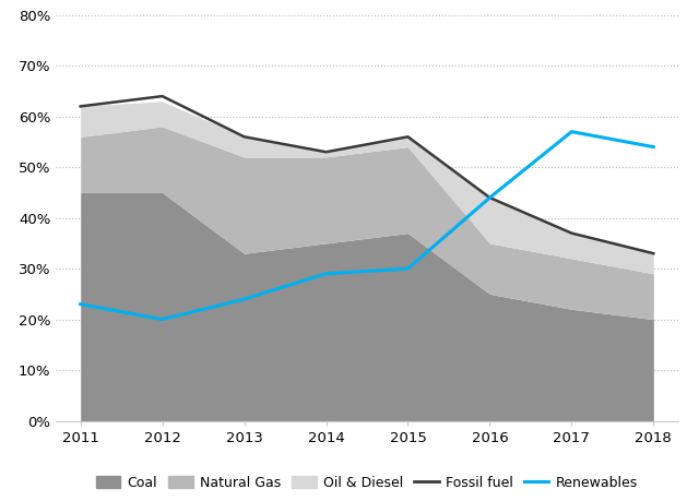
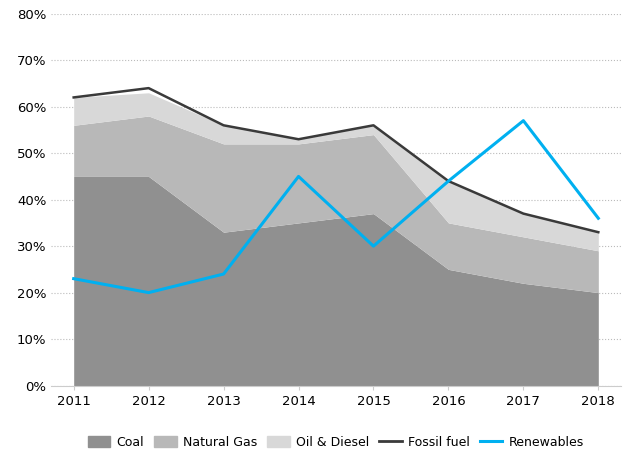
Renewables/2014: 29% -> 45%
Renewables/2018: 54% -> 36%
